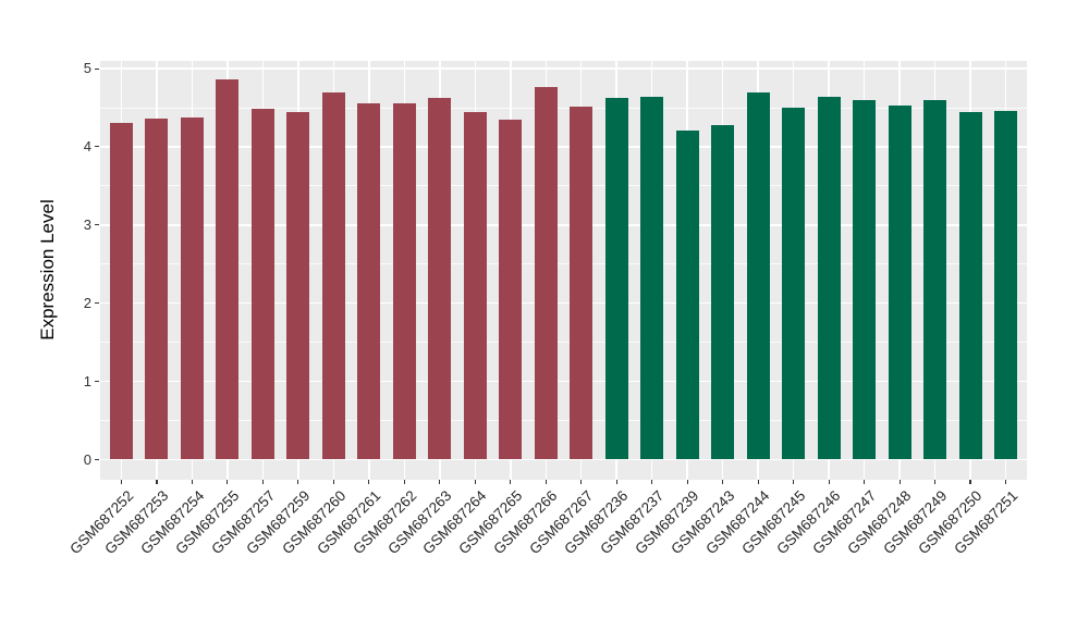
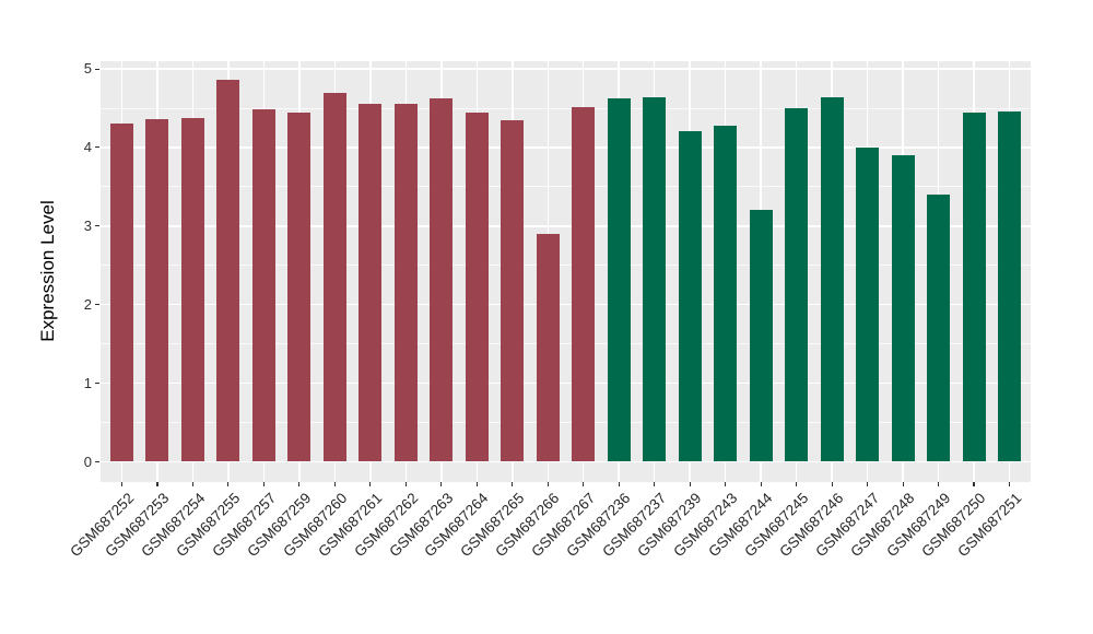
GSM687266: 4.8 -> 2.9
GSM687244: 4.7 -> 3.2
GSM687247: 4.6 -> 4.0
GSM687248: 4.5 -> 3.9
GSM687249: 4.6 -> 3.4
